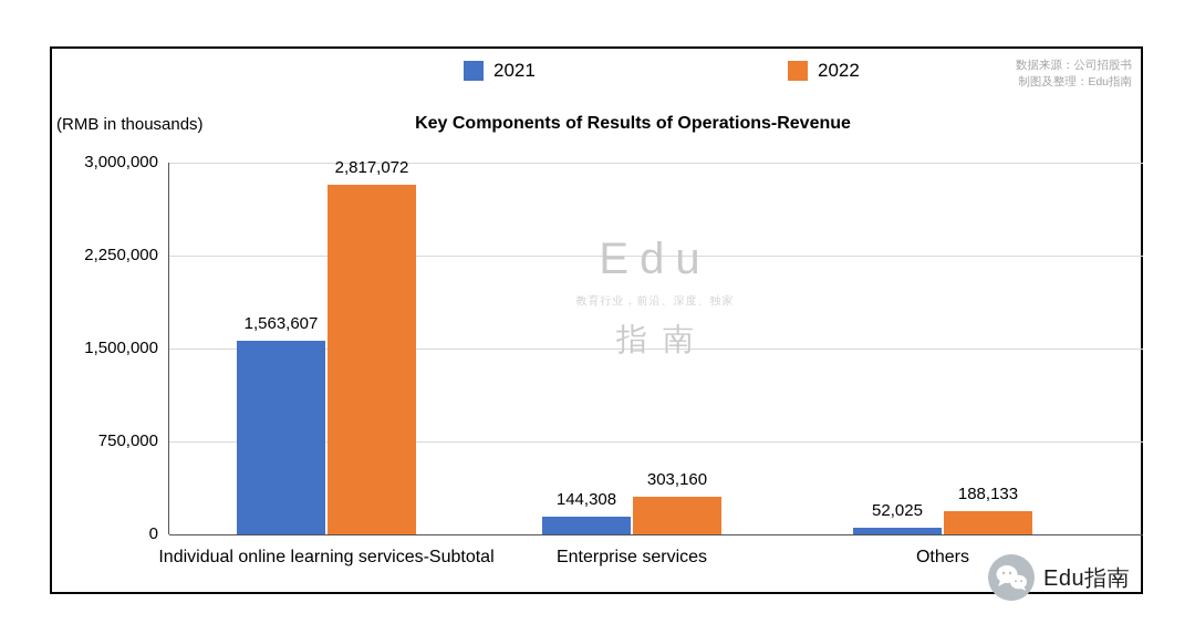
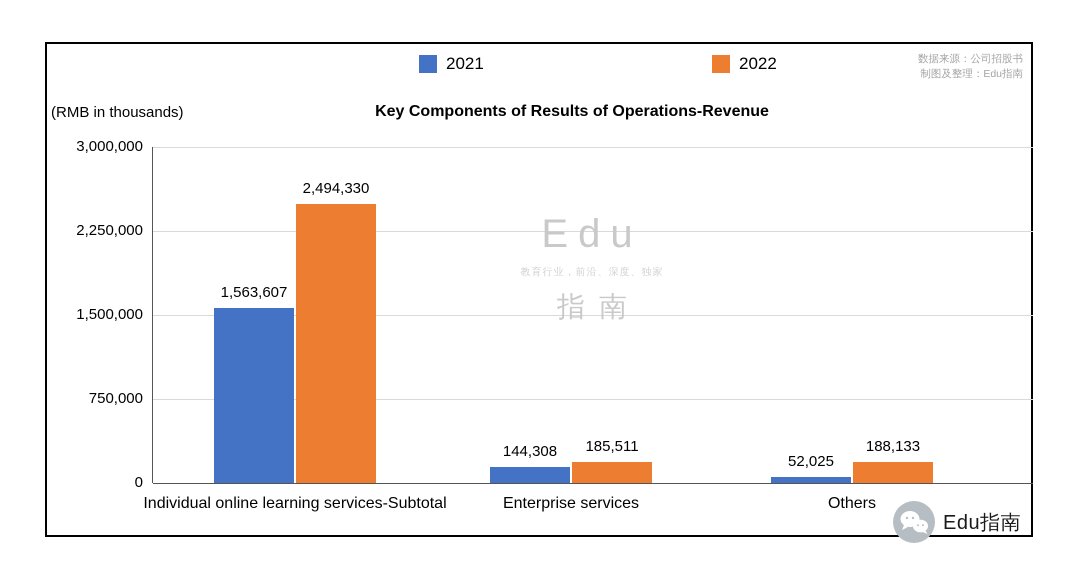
2022/Individual online learning services-Subtotal: 2,817,072 -> 2,494,330
2022/Enterprise services: 303,160 -> 185,511
